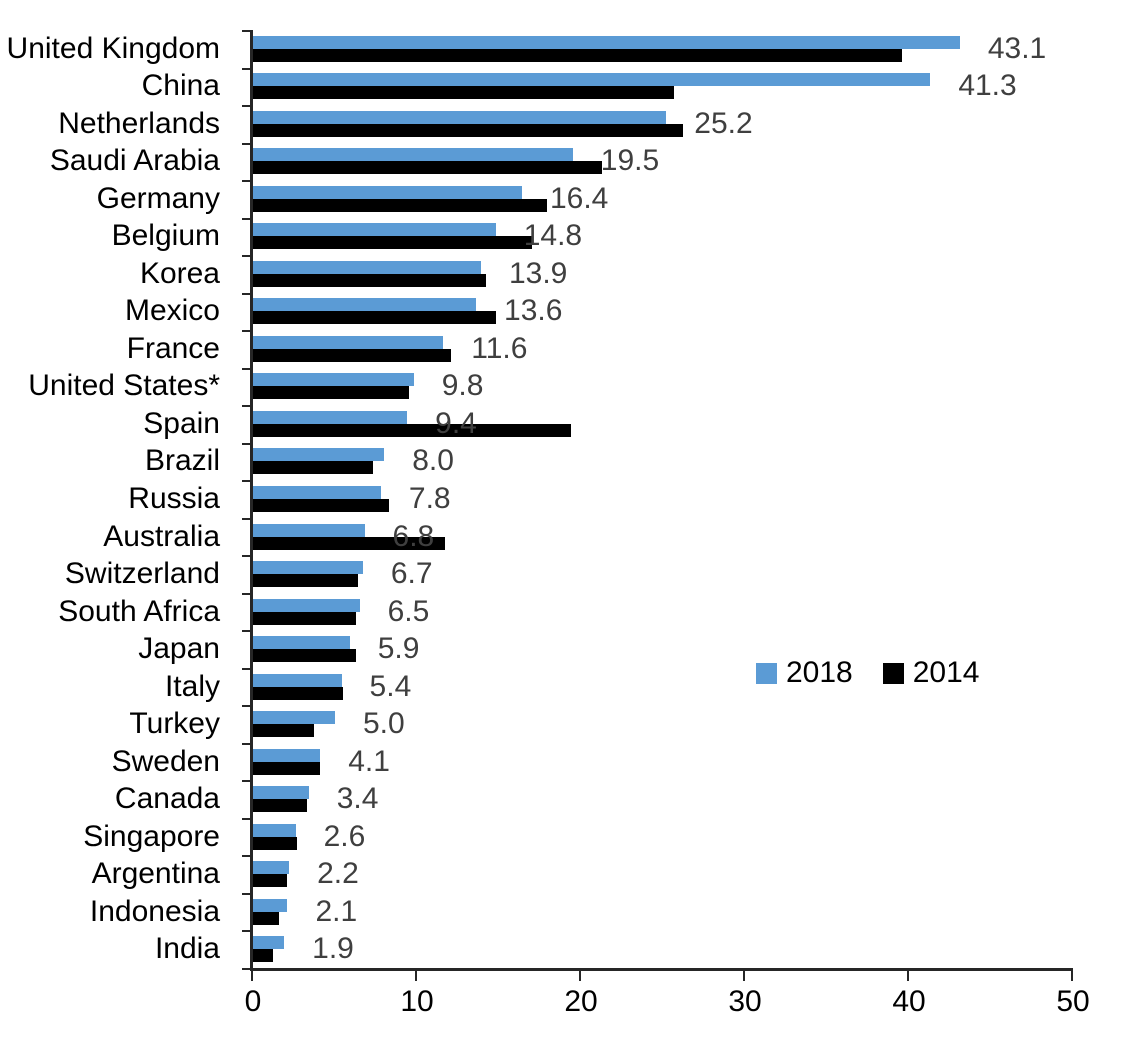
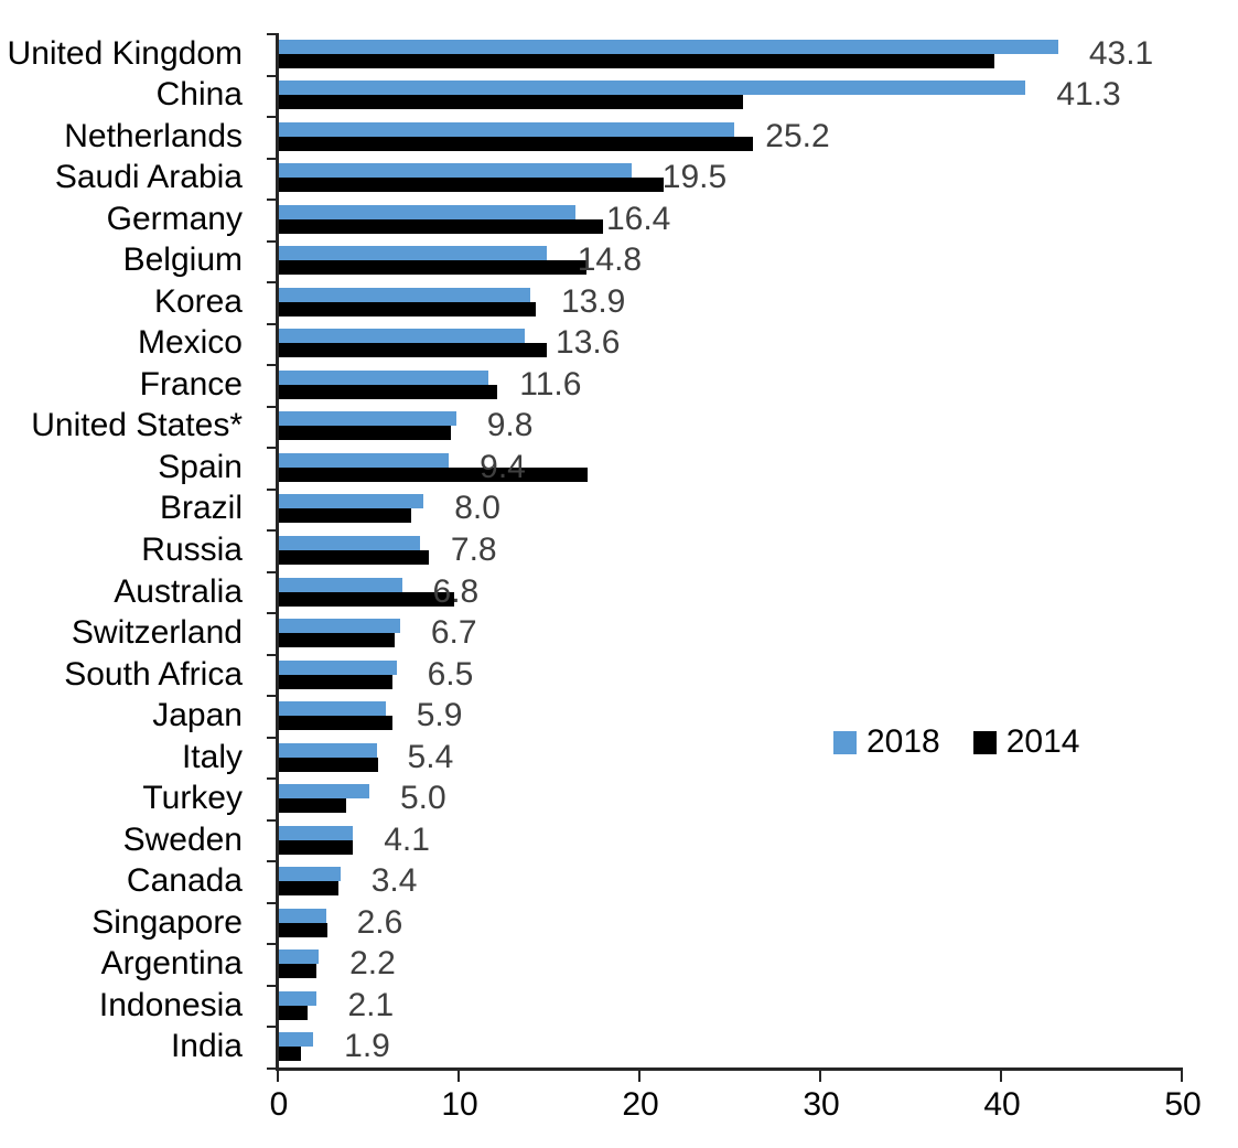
2014/Spain: 19.4 -> 17.1
2014/Australia: 11.7 -> 9.7
